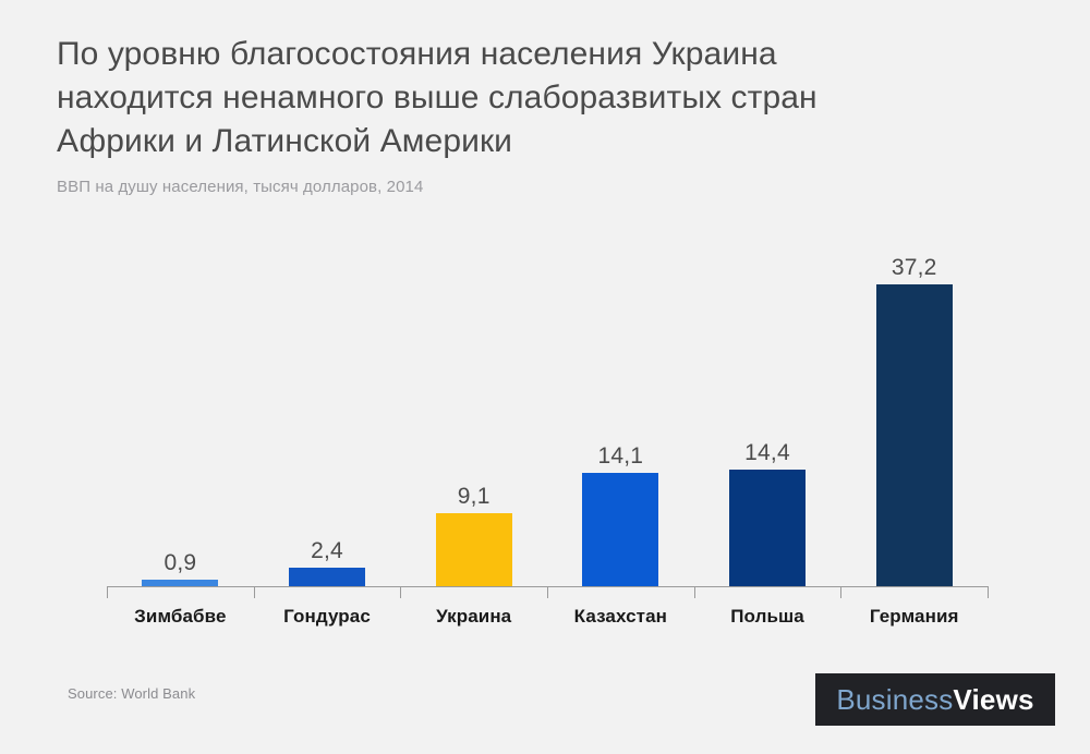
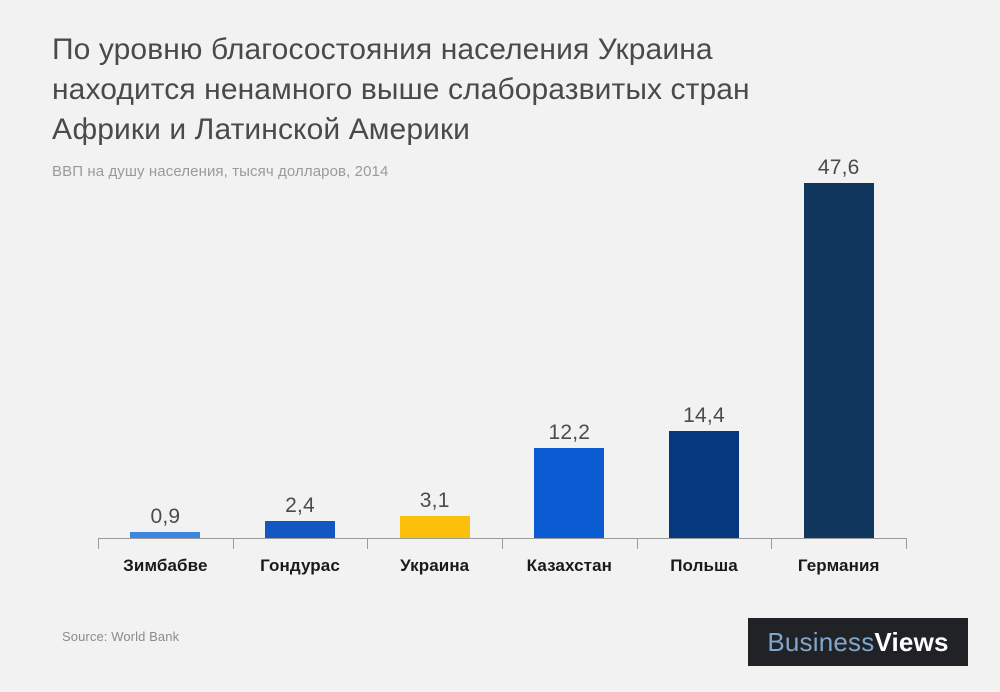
Украина: 9,1 -> 3,1
Казахстан: 14,1 -> 12,2
Германия: 37,2 -> 47,6
